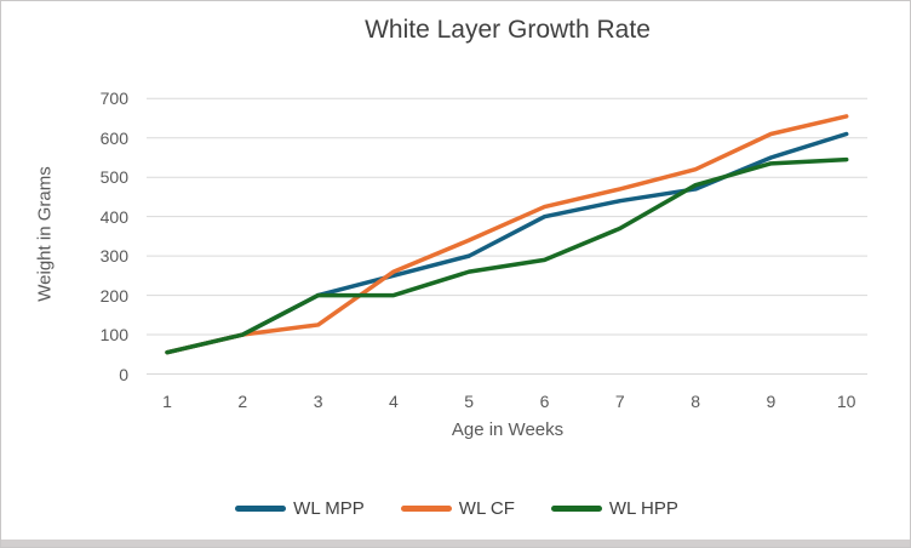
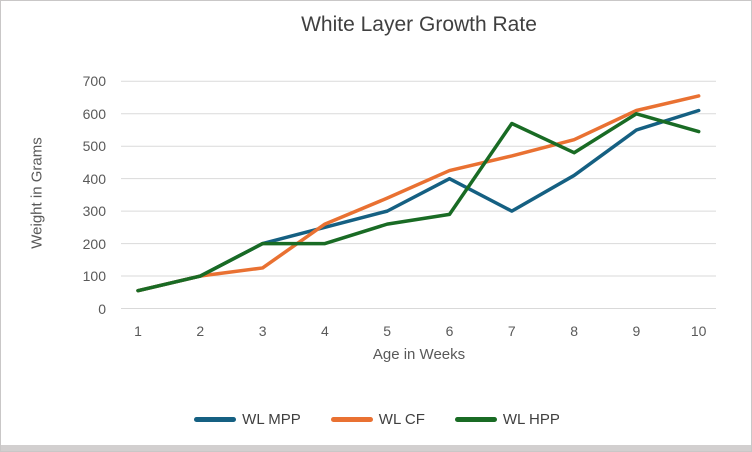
WL MPP/7: 440 -> 300
WL HPP/7: 370 -> 570
WL MPP/8: 470 -> 410
WL HPP/9: 540 -> 600
